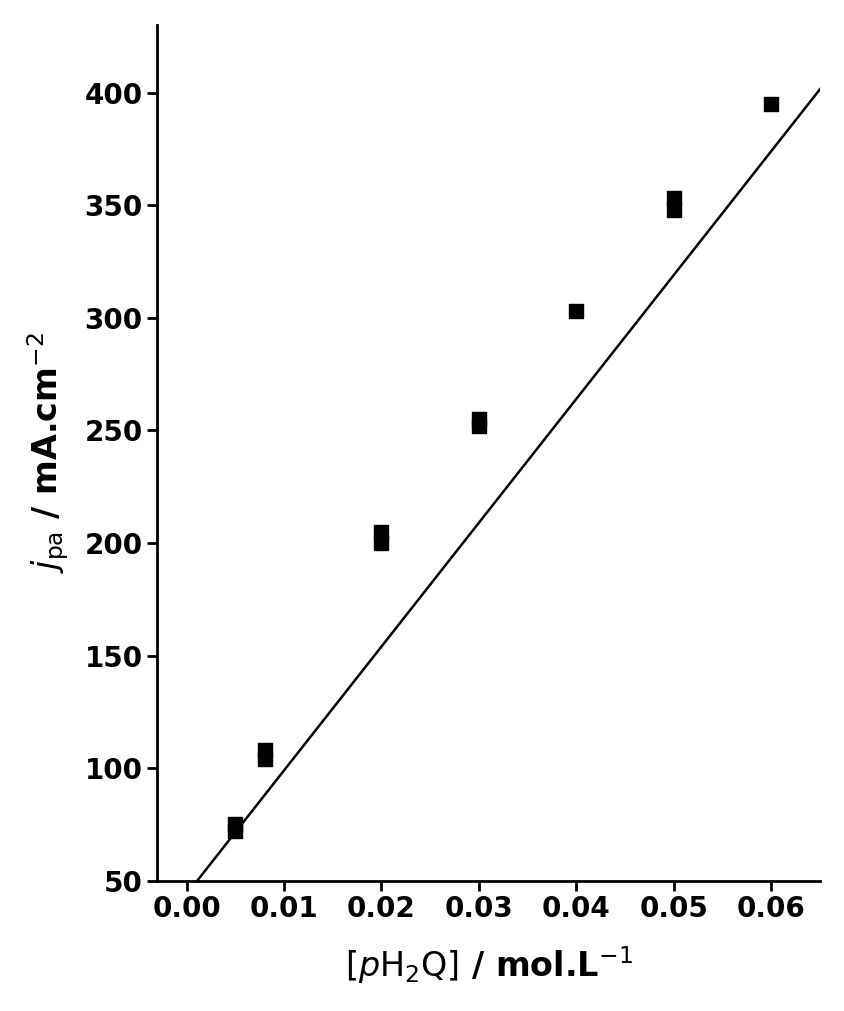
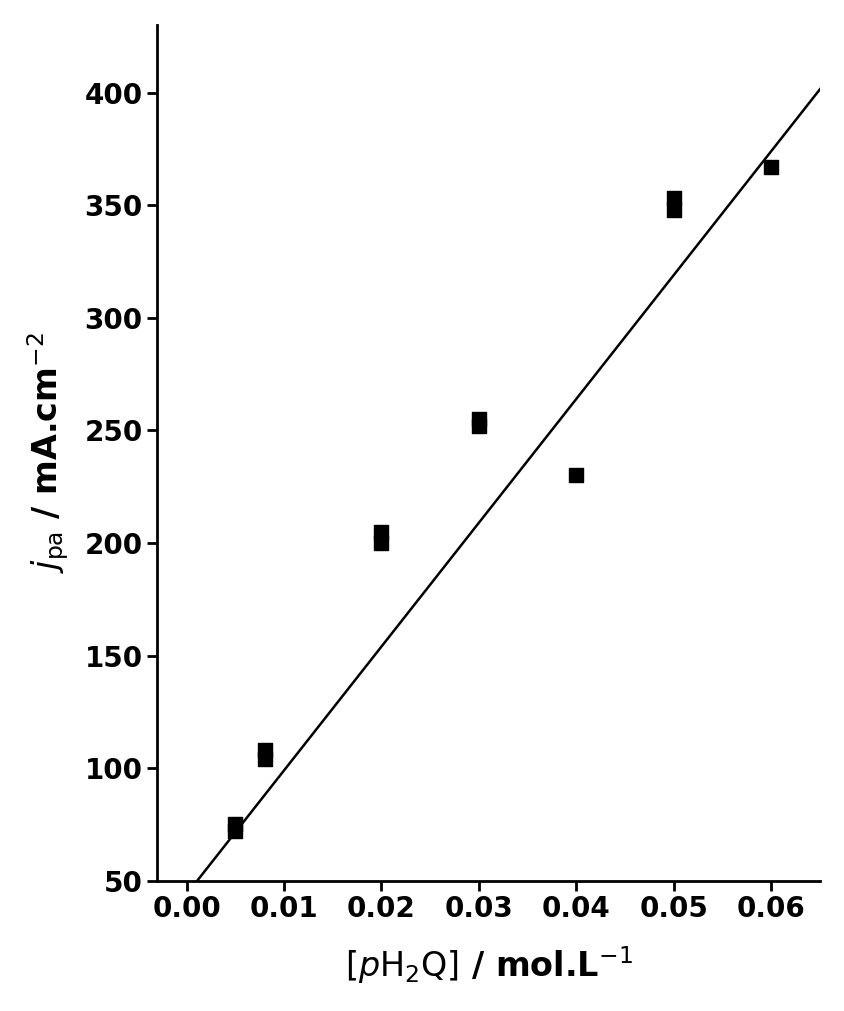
0.04: 303 -> 230
0.06: 395 -> 367
